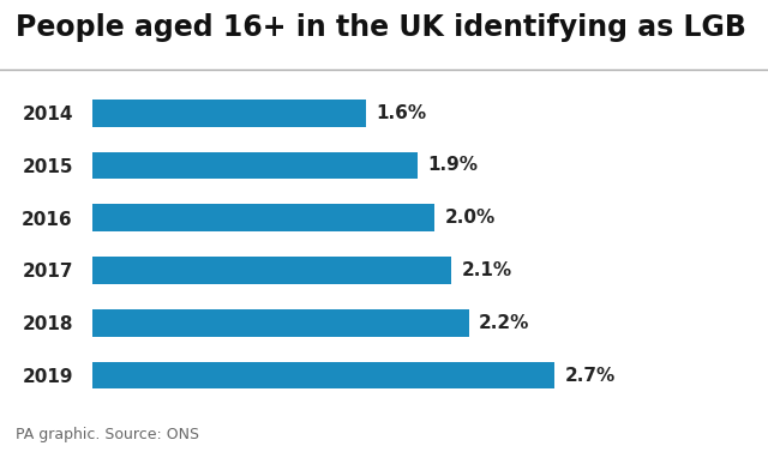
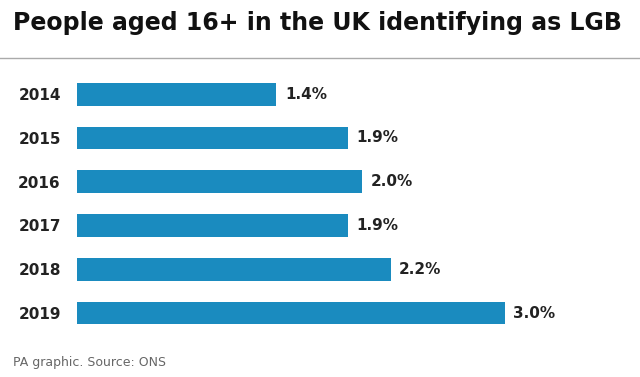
2014: 1.6% -> 1.4%
2017: 2.1% -> 1.9%
2019: 2.7% -> 3.0%
